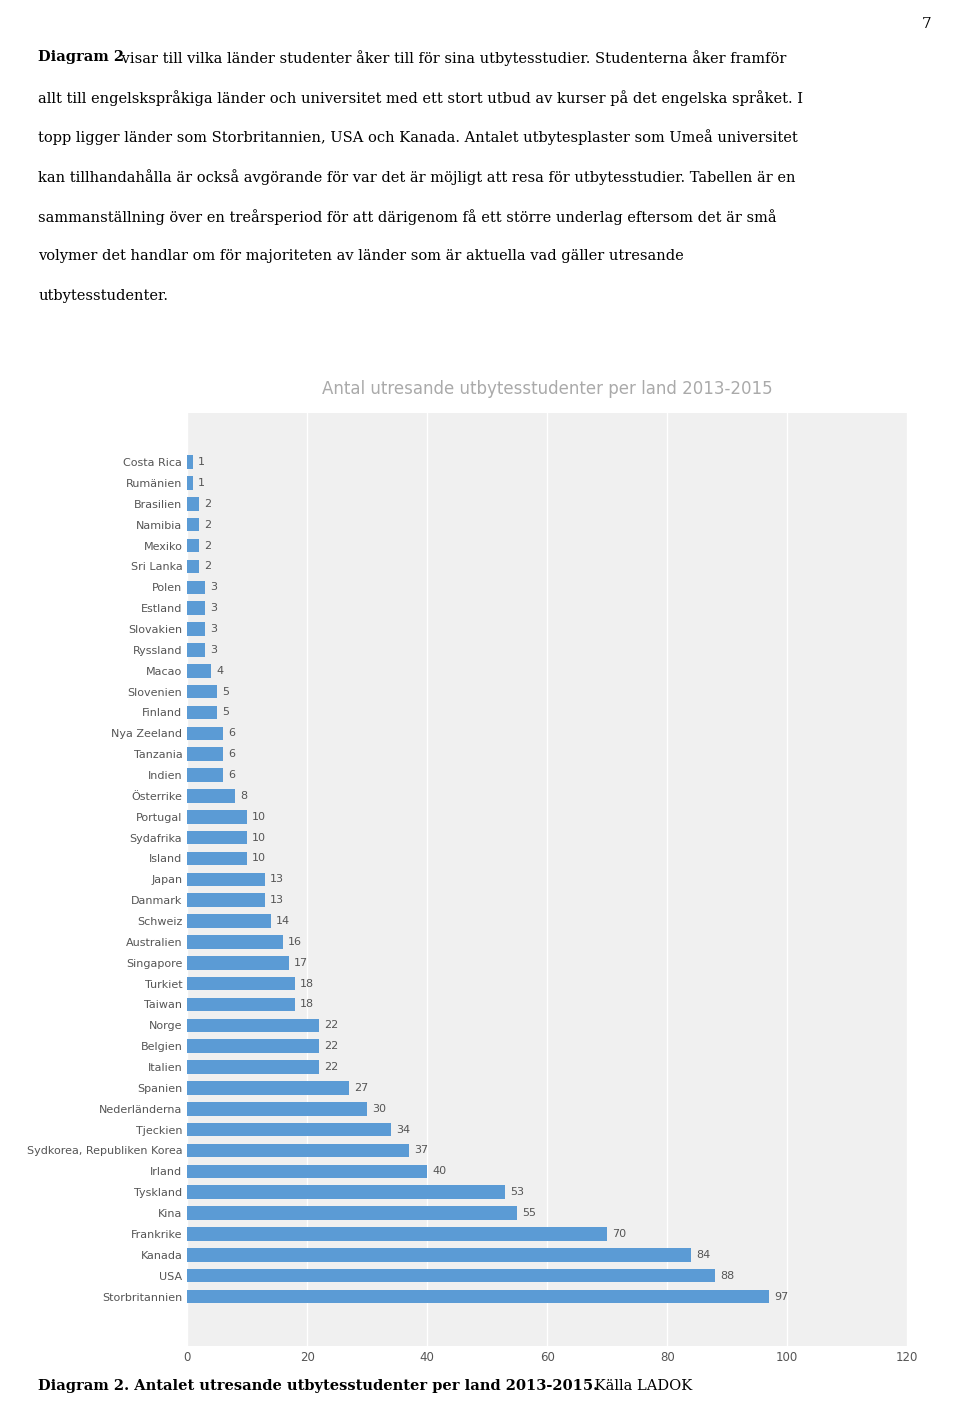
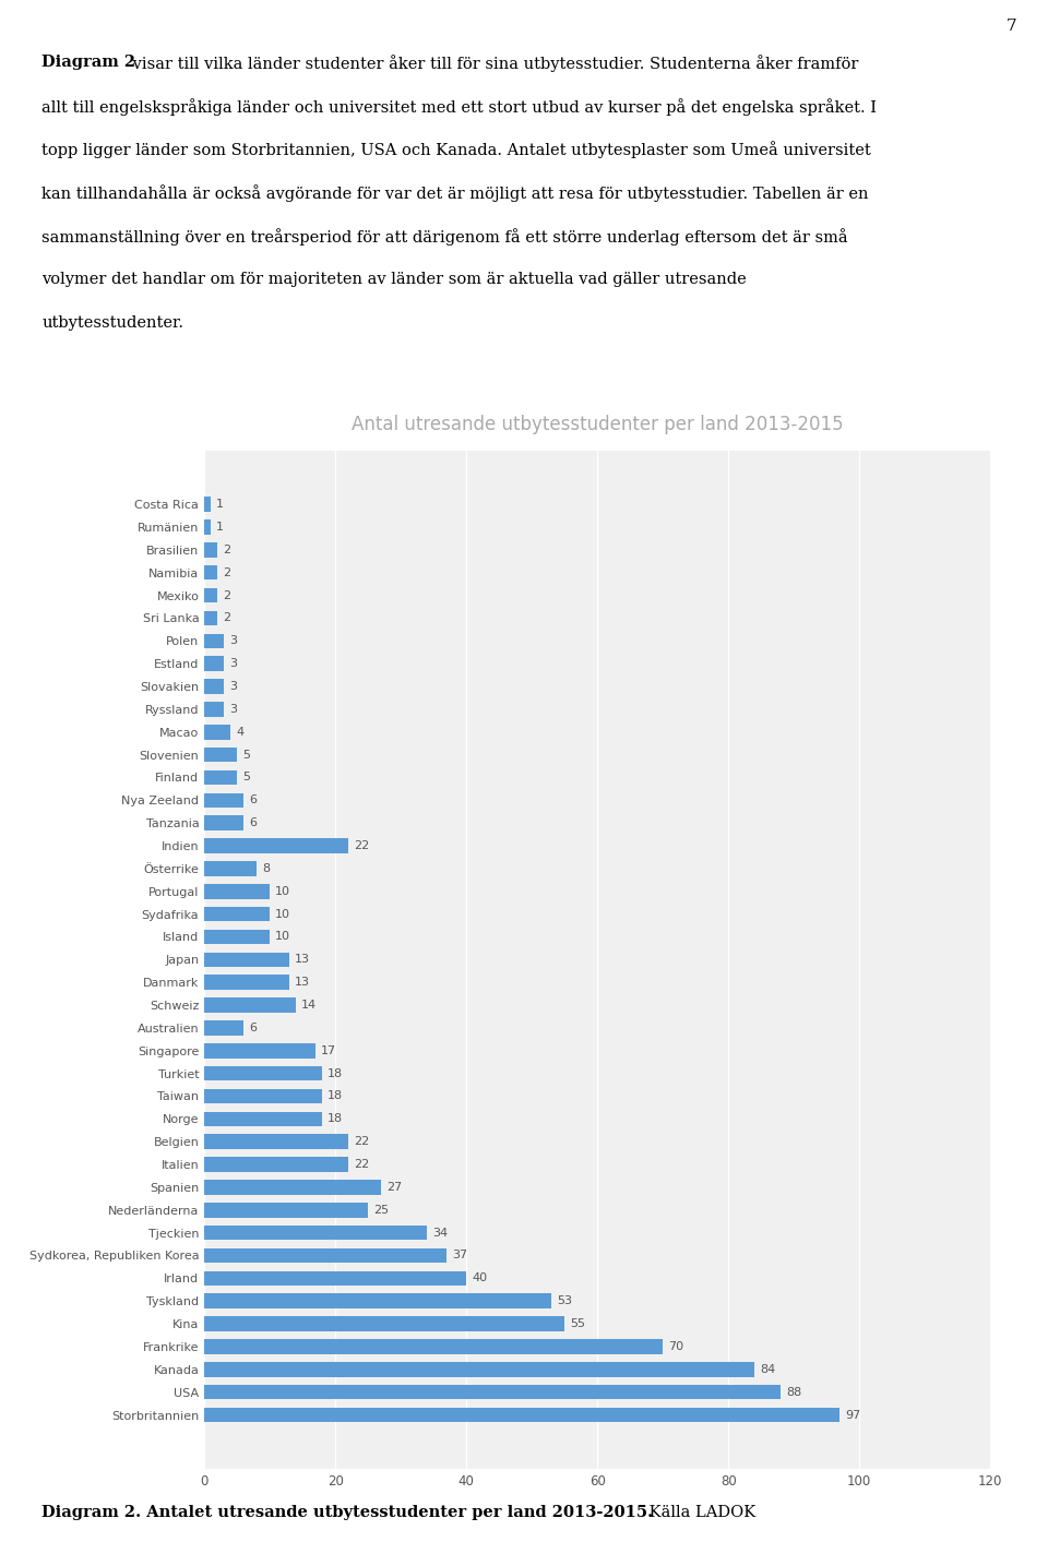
Indien: 6 -> 22
Australien: 16 -> 6
Norge: 22 -> 18
Nederländerna: 30 -> 25
